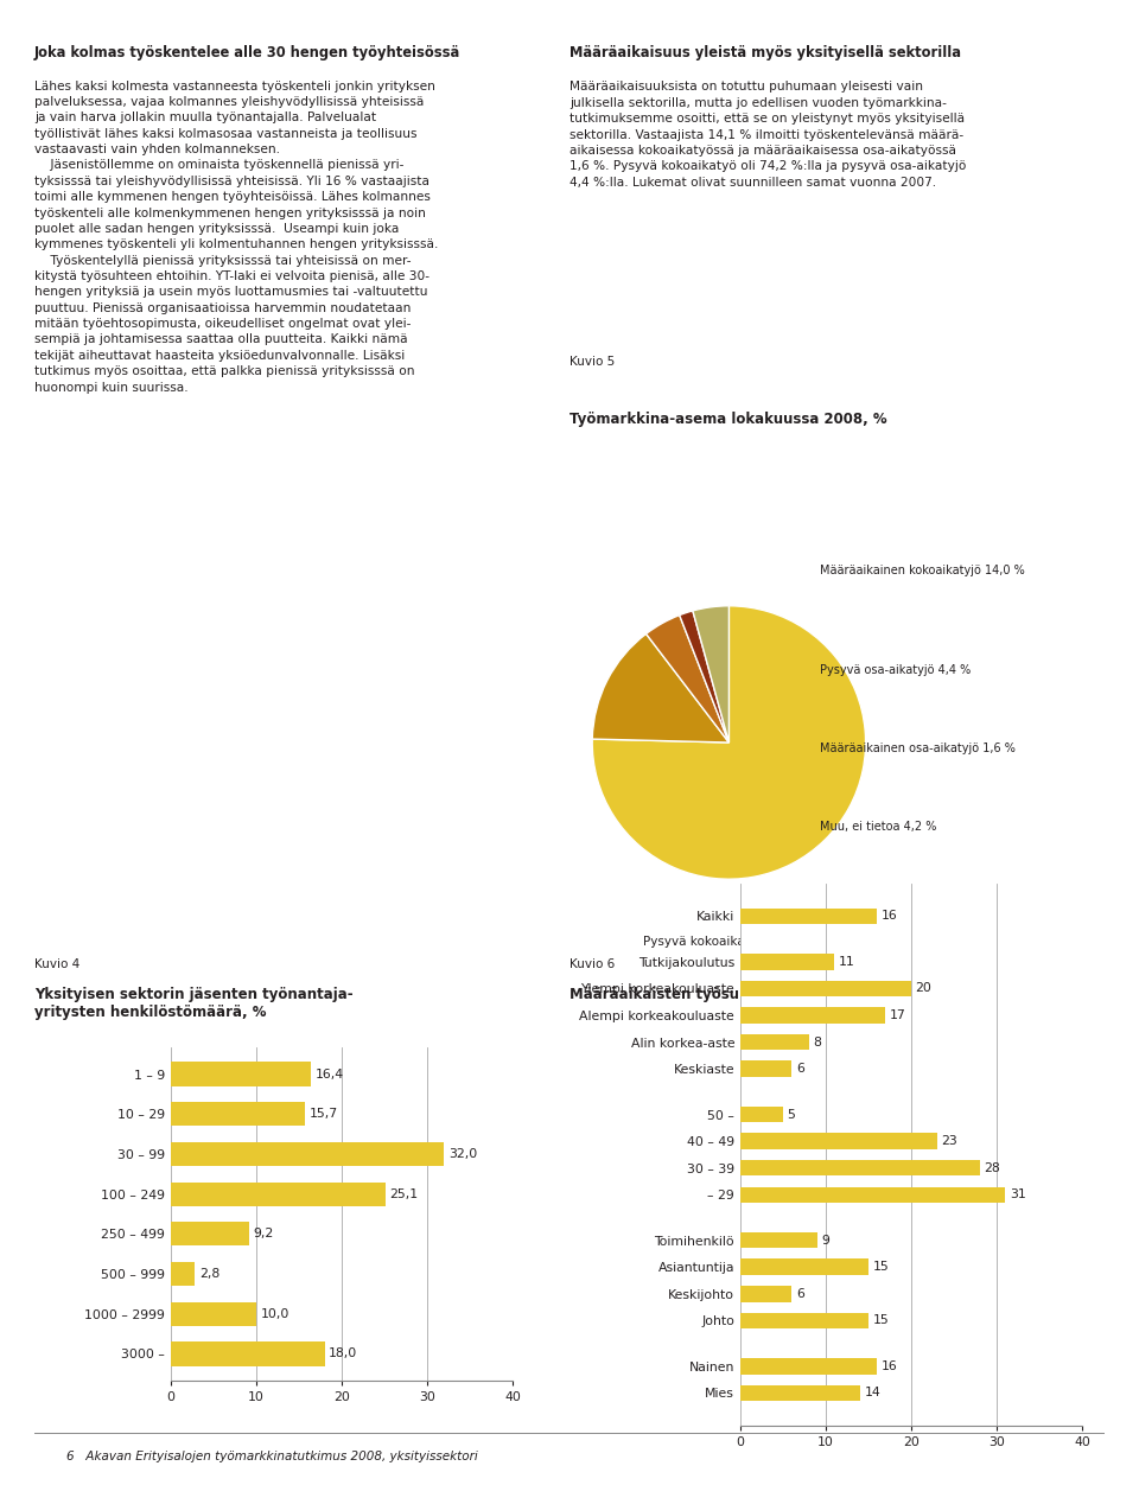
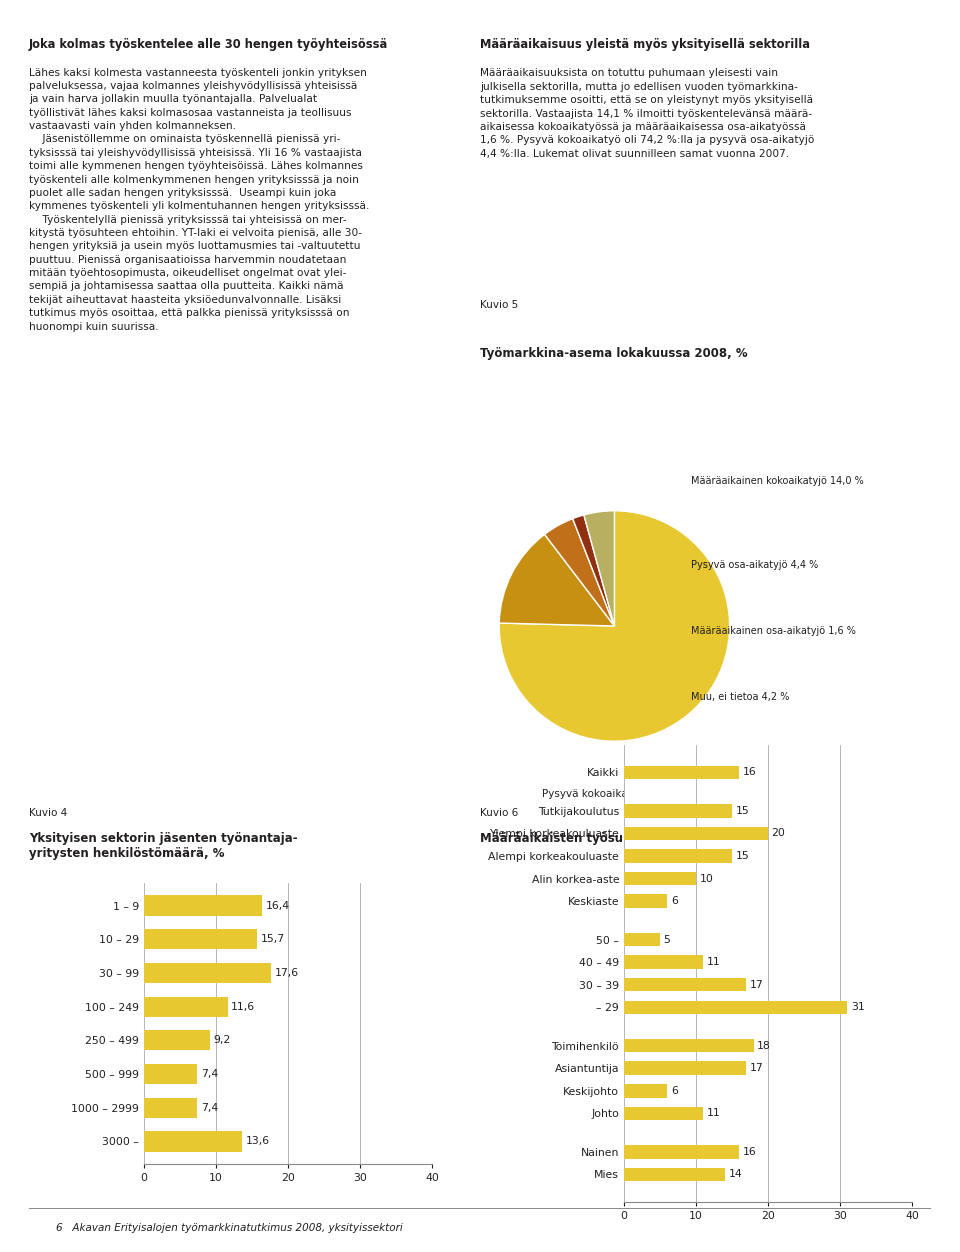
Tutkijakoulutus: 11 -> 15
Alempi korkeakouluaste: 17 -> 15
Alin korkea-aste: 8 -> 10
40 – 49: 23 -> 11
30 – 39: 28 -> 17
Toimihenkilö: 9 -> 18
Asiantuntija: 15 -> 17
Johto: 15 -> 11
30 – 99: 32,0 -> 17,6
100 – 249: 25,1 -> 11,6
500 – 999: 2,8 -> 7,4
1000 – 2999: 10,0 -> 7,4
3000 –: 18,0 -> 13,6
